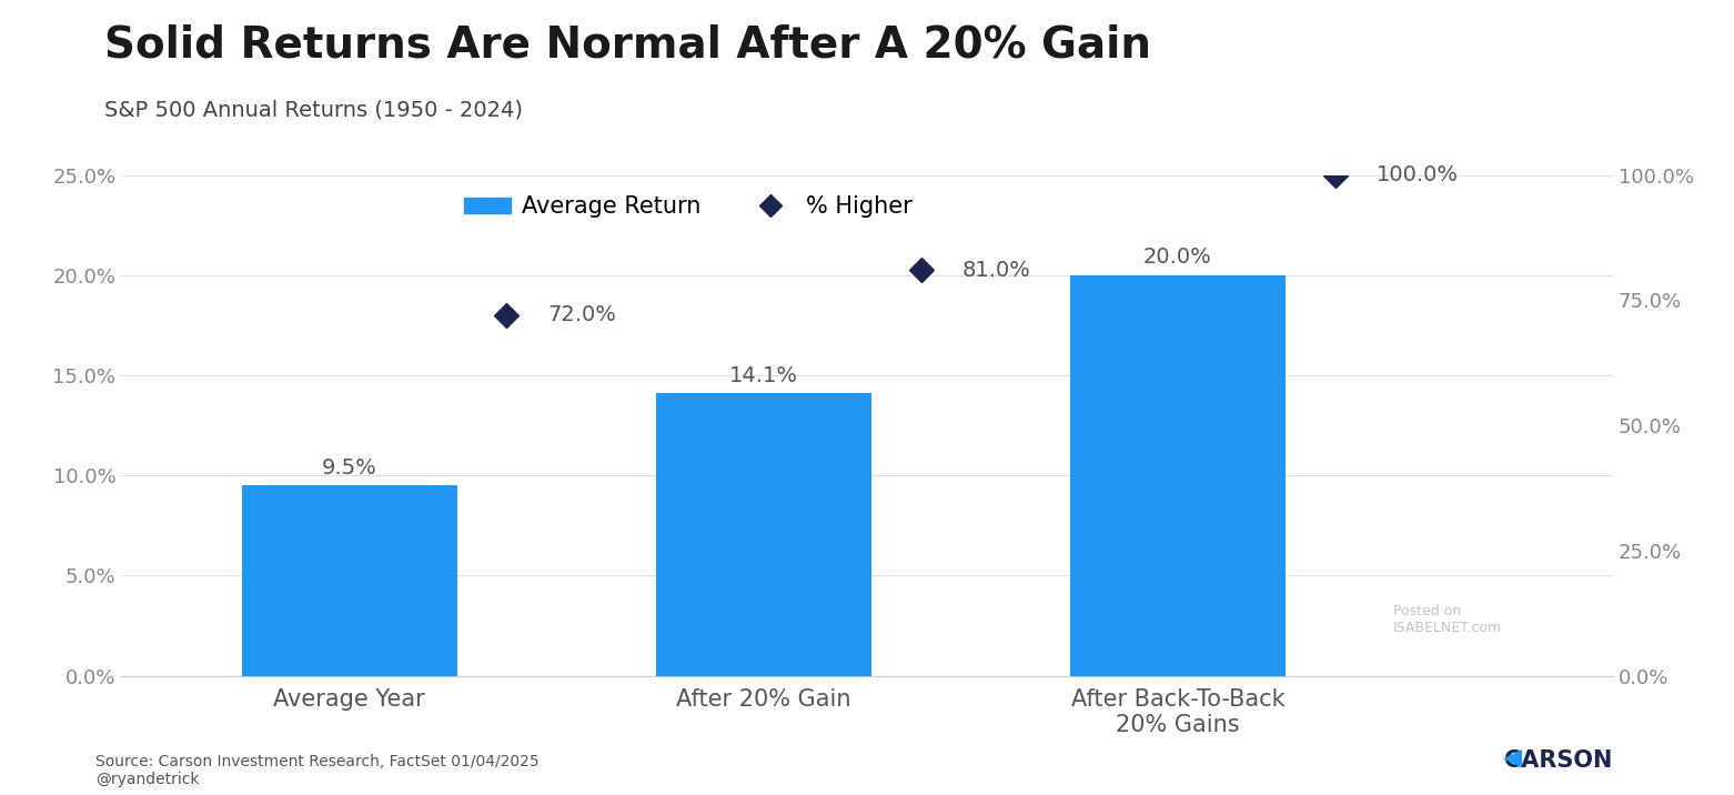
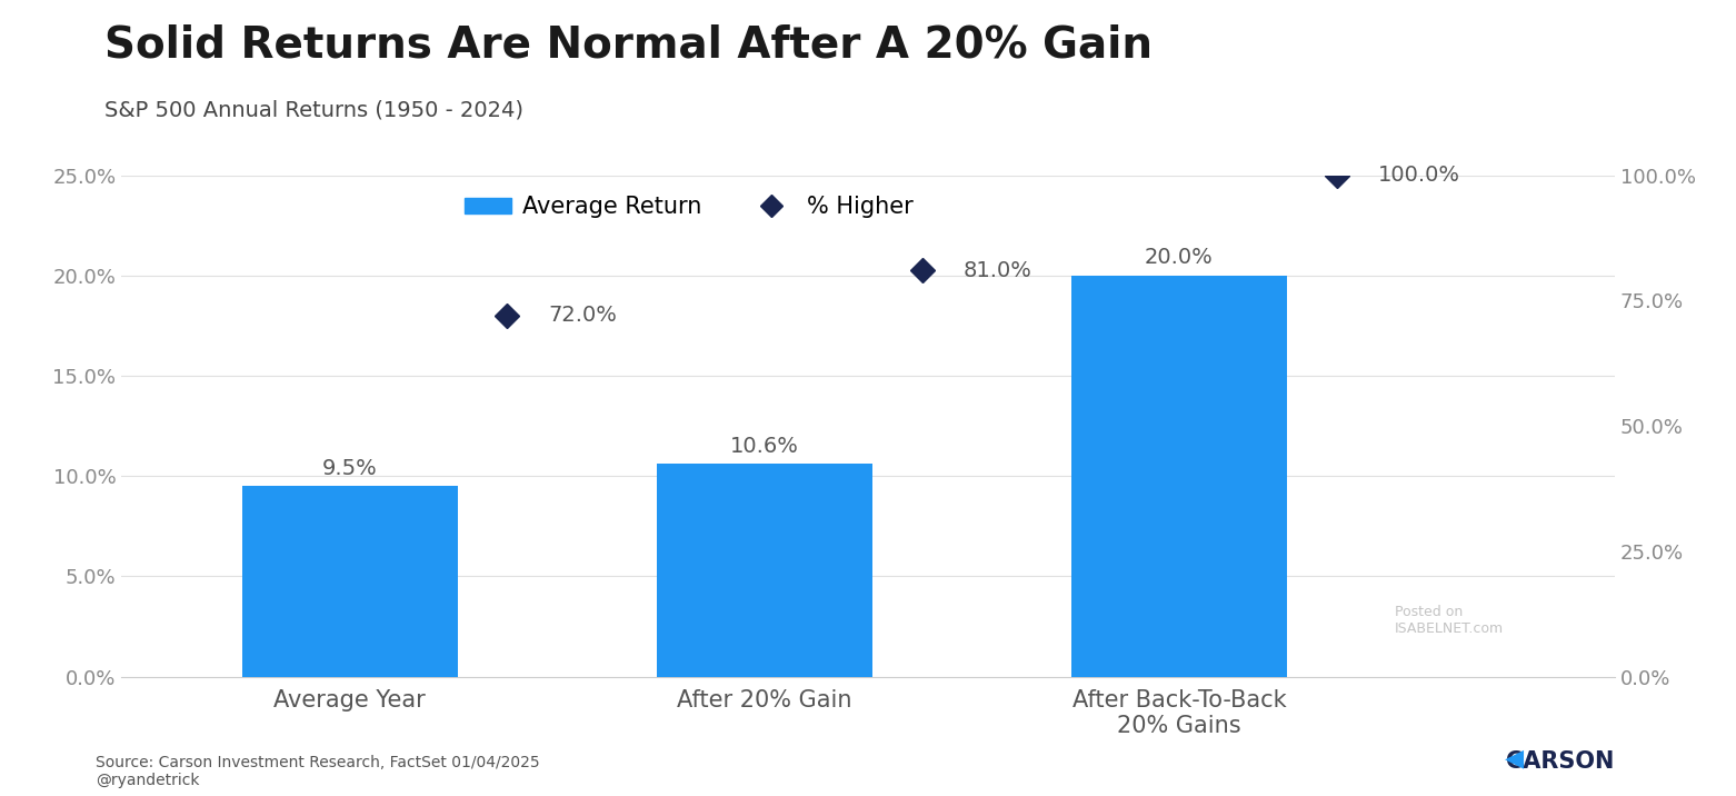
After 20% Gain: 14.1% -> 10.6%
